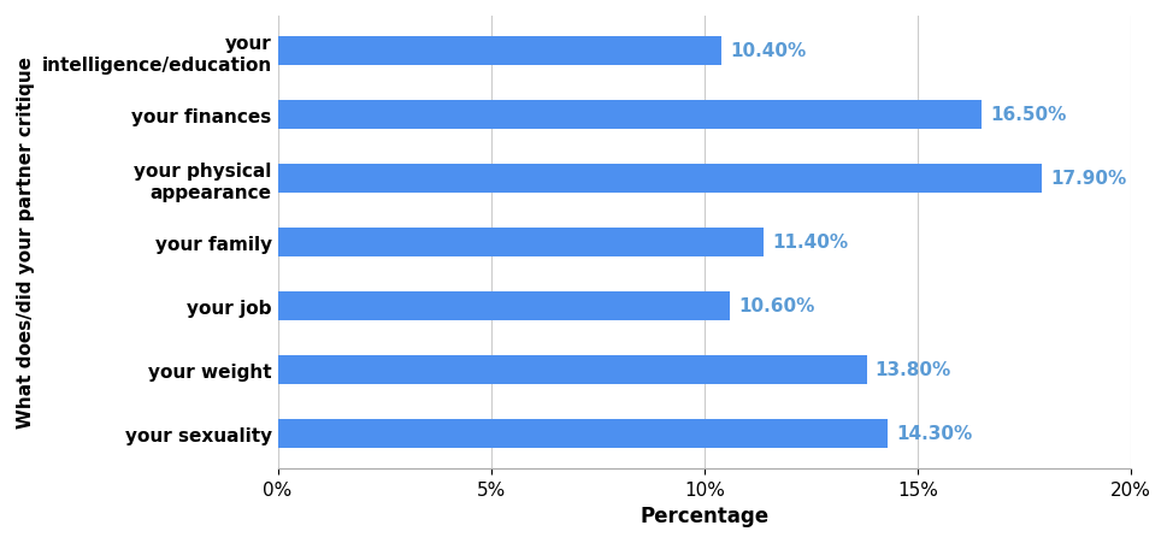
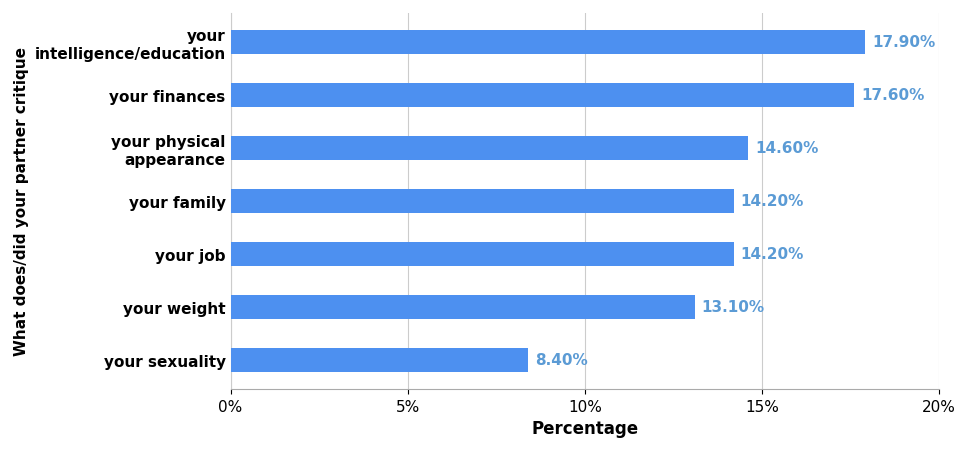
your intelligence/education: 10.40% -> 17.90%
your finances: 16.50% -> 17.60%
your physical appearance: 17.90% -> 14.60%
your family: 11.40% -> 14.20%
your job: 10.60% -> 14.20%
your weight: 13.80% -> 13.10%
your sexuality: 14.30% -> 8.40%
